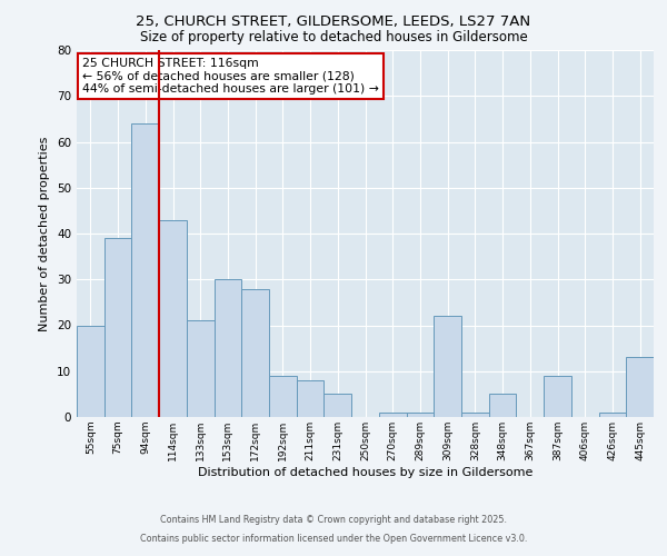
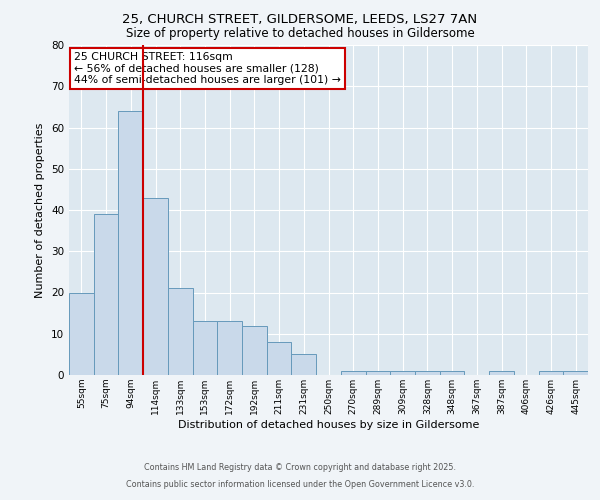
153sqm: 30 -> 13
172sqm: 28 -> 13
192sqm: 9 -> 12
309sqm: 22 -> 1
348sqm: 5 -> 1
387sqm: 9 -> 1
445sqm: 13 -> 1
